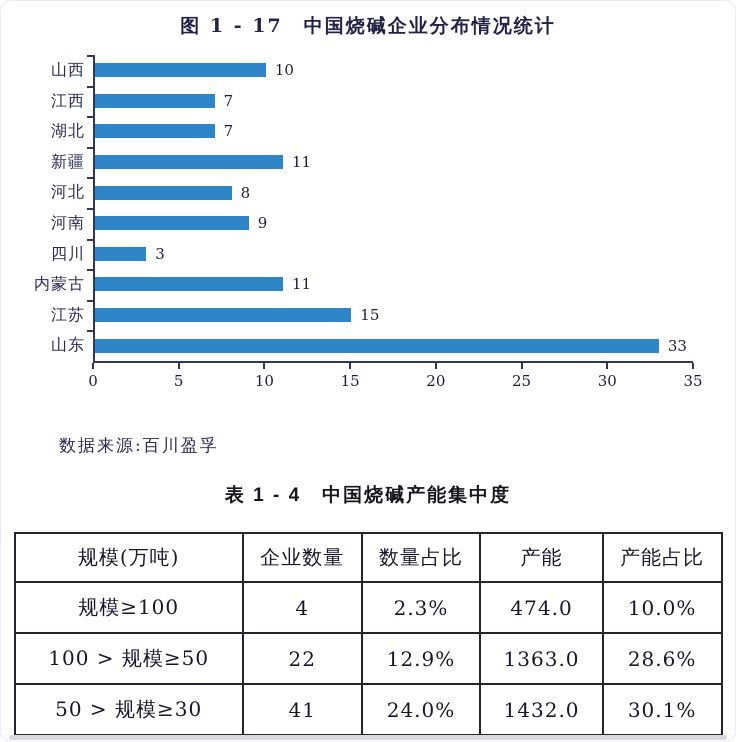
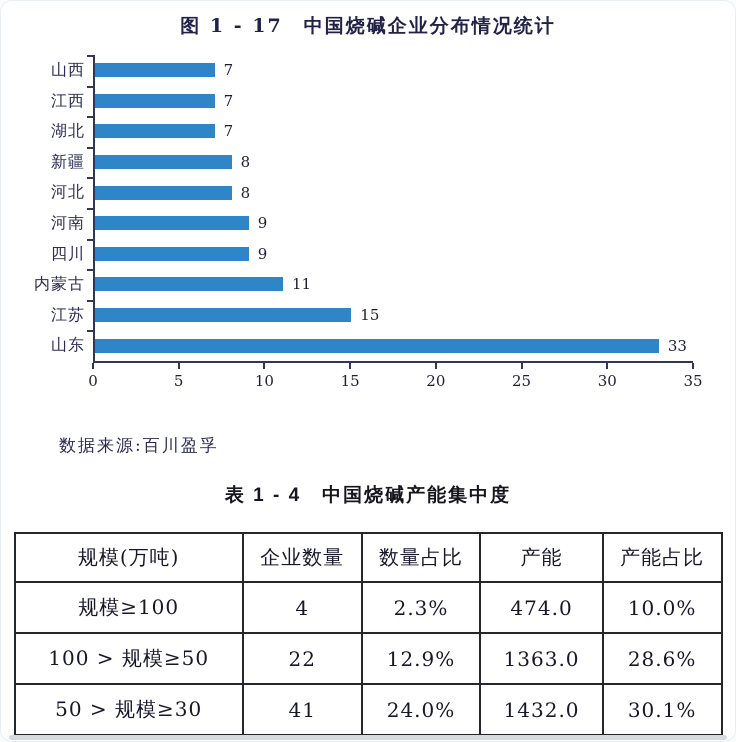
图 1 - 17 中国烧碱企业分布情况统计/山西: 10 -> 7
图 1 - 17 中国烧碱企业分布情况统计/新疆: 11 -> 8
图 1 - 17 中国烧碱企业分布情况统计/四川: 3 -> 9
